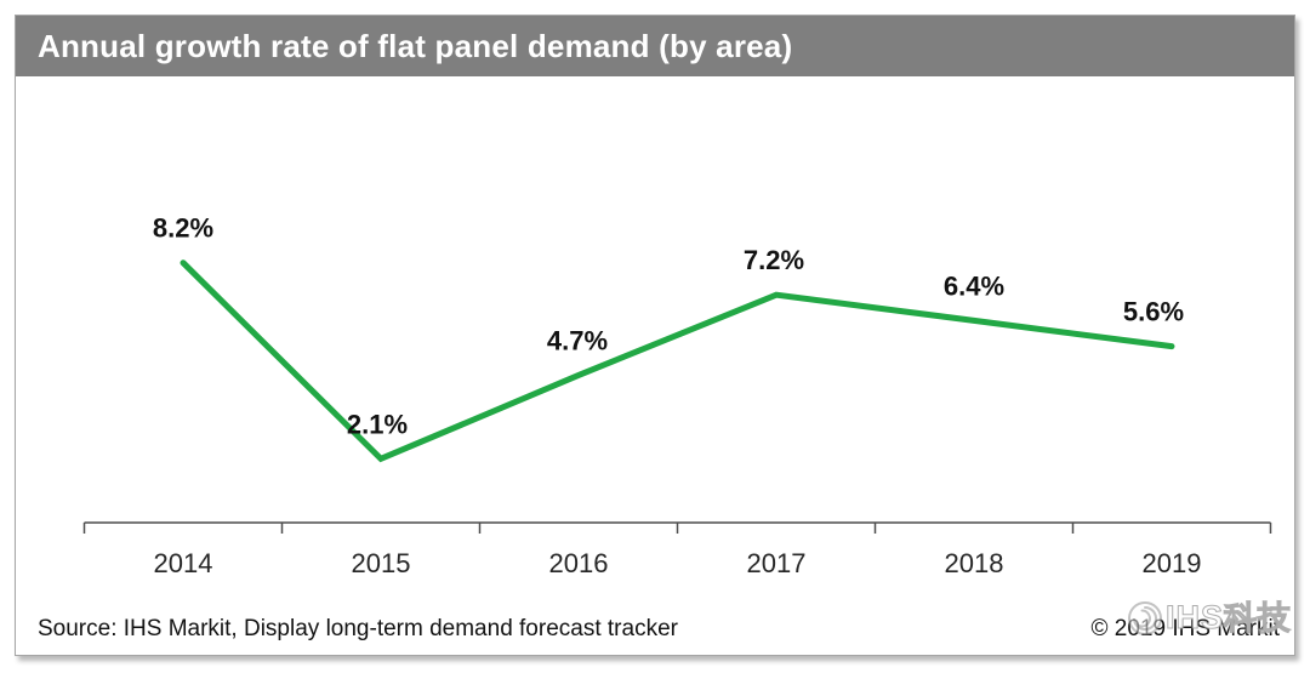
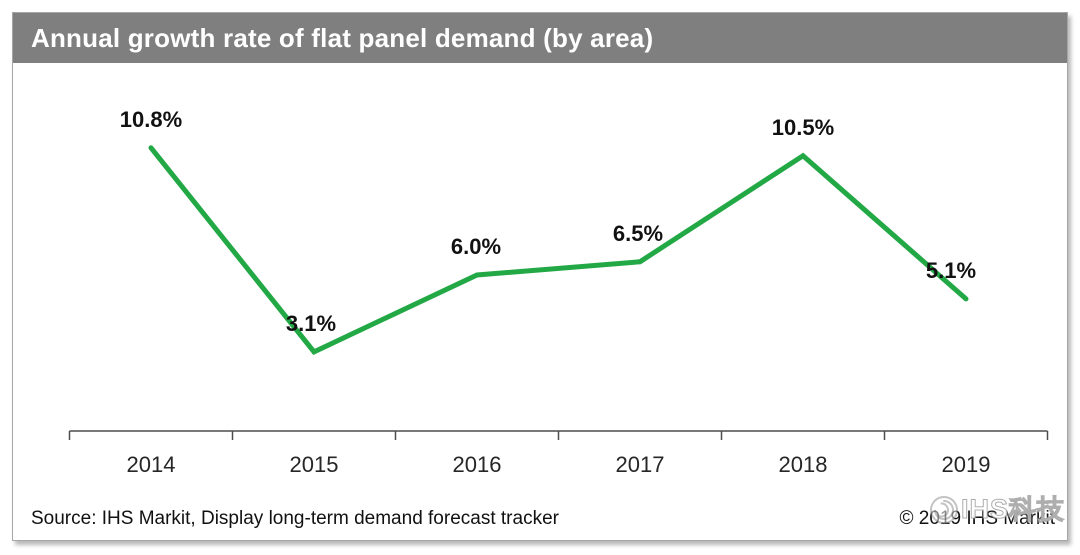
2014: 8.2% -> 10.8%
2015: 2.1% -> 3.1%
2016: 4.7% -> 6.0%
2017: 7.2% -> 6.5%
2018: 6.4% -> 10.5%
2019: 5.6% -> 5.1%
